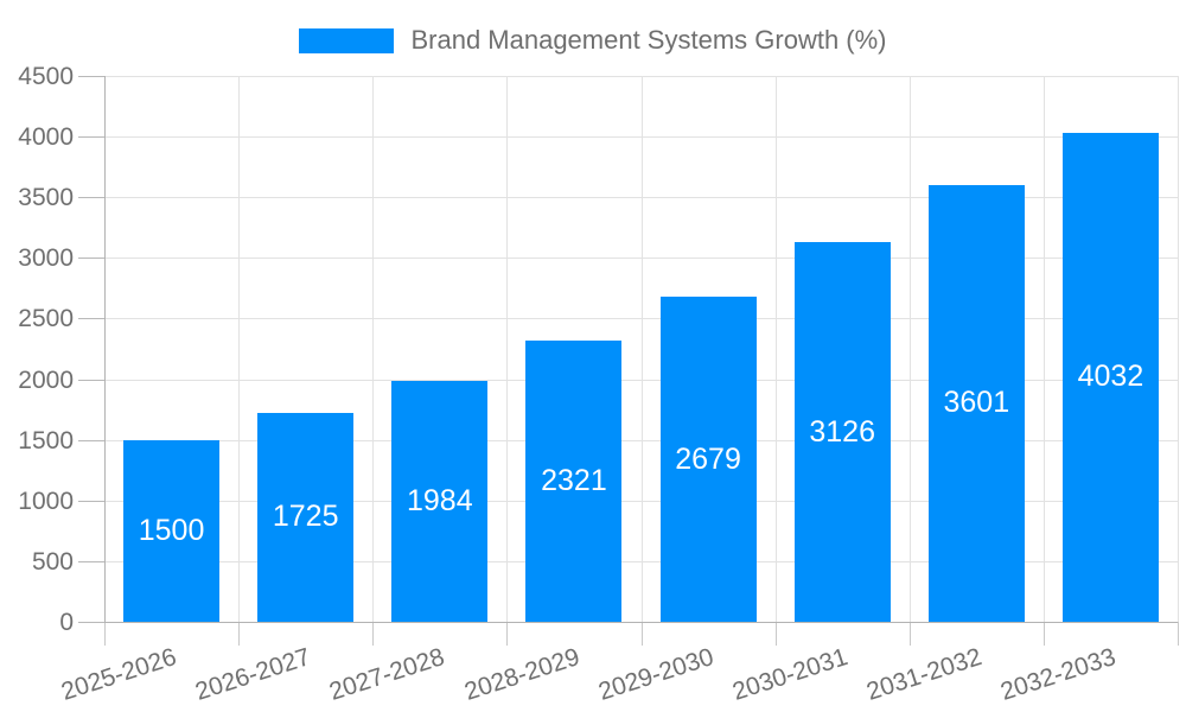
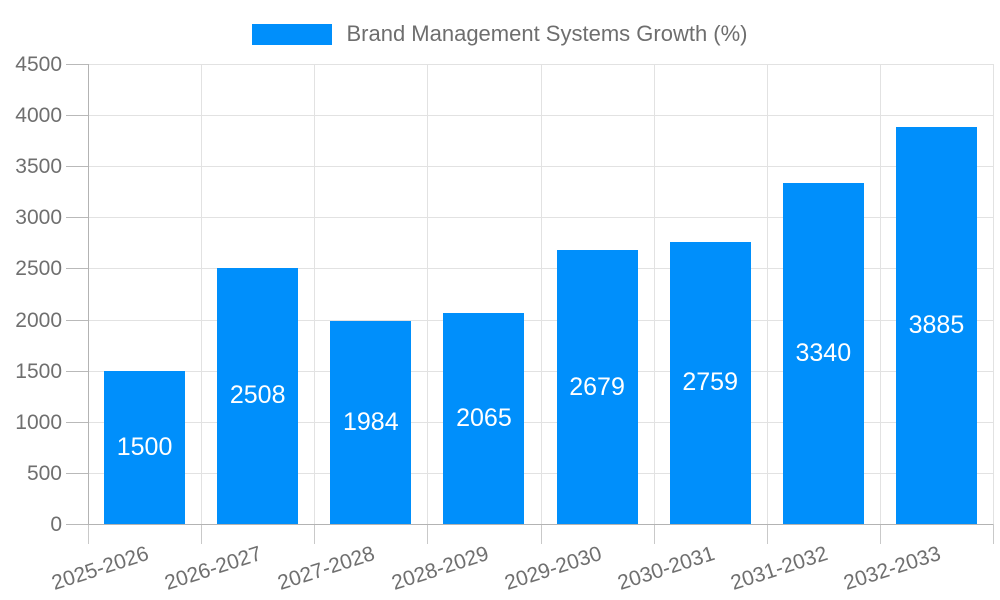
2026-2027: 1725 -> 2508
2028-2029: 2321 -> 2065
2030-2031: 3126 -> 2759
2031-2032: 3601 -> 3340
2032-2033: 4032 -> 3885
